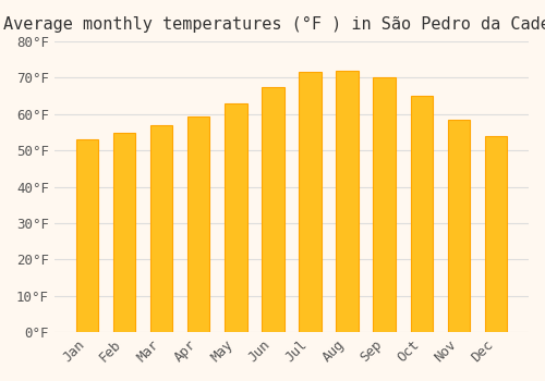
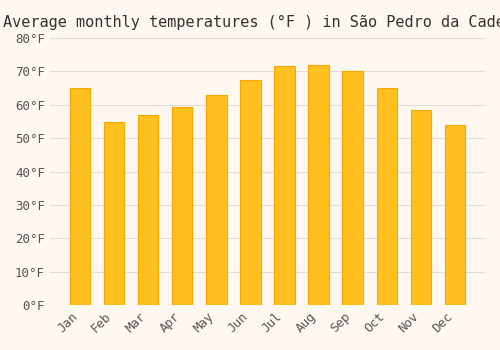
Jan: 53.0°F -> 65.0°F
